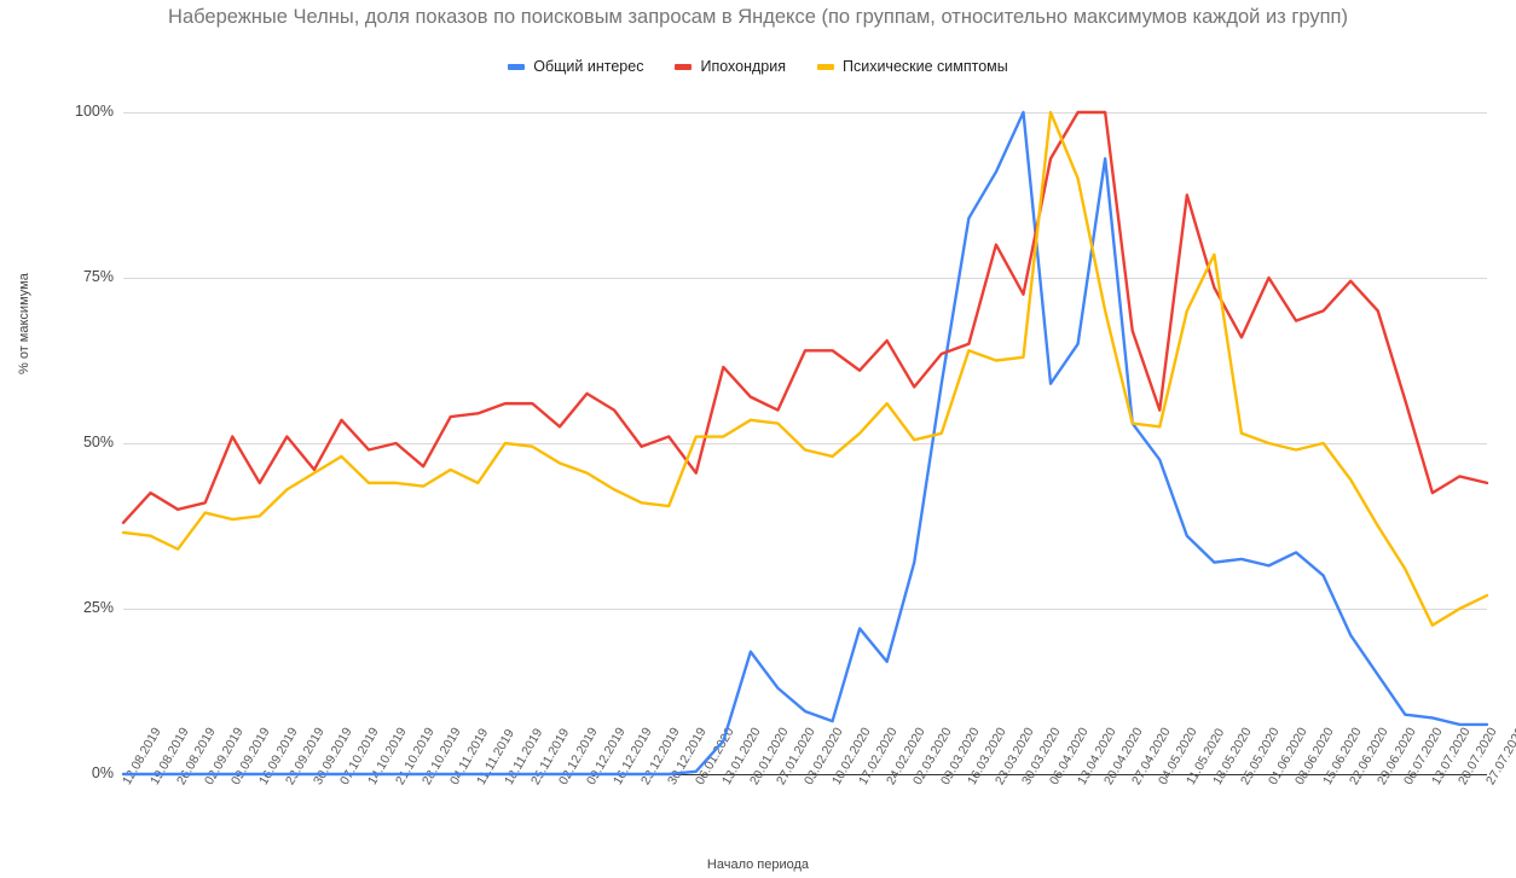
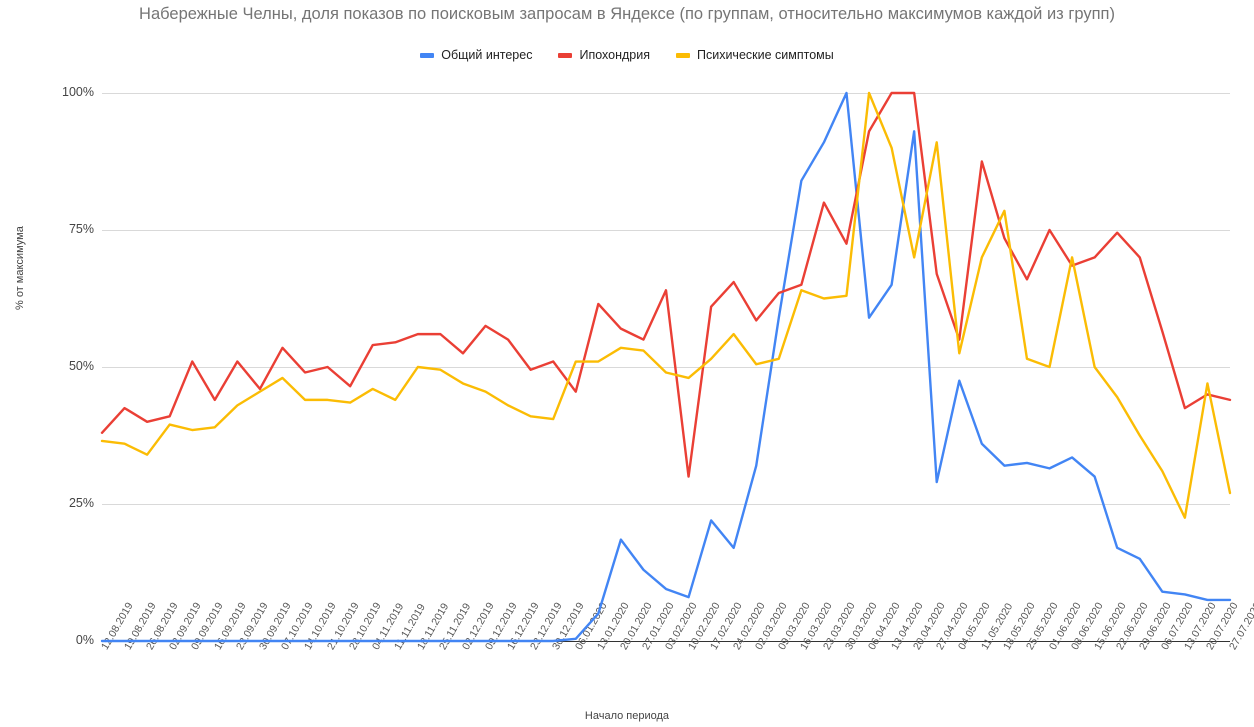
Ипохондрия/10.02.2020: 64% -> 30%
Общий интерес/27.04.2020: 53% -> 29%
Психические симптомы/27.04.2020: 53% -> 91%
Психические симптомы/08.06.2020: 49% -> 70%
Общий интерес/22.06.2020: 21% -> 17%
Психические симптомы/20.07.2020: 25% -> 47%
